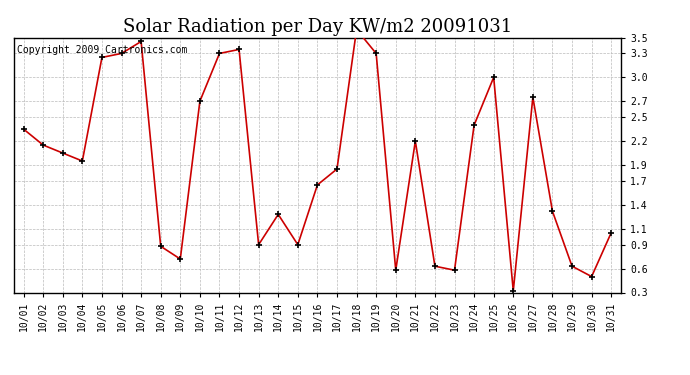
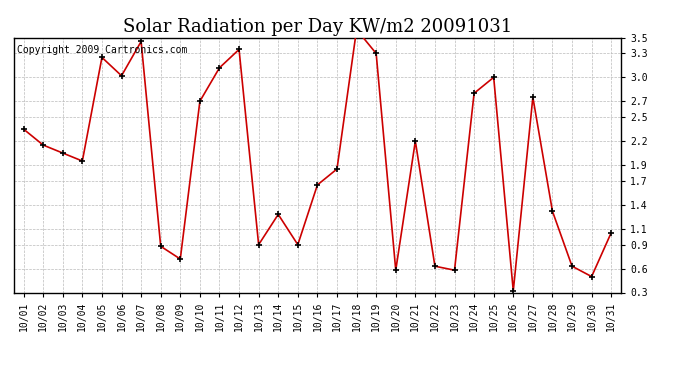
10/06: 3.30 -> 3.02
10/11: 3.30 -> 3.12
10/24: 2.40 -> 2.80
